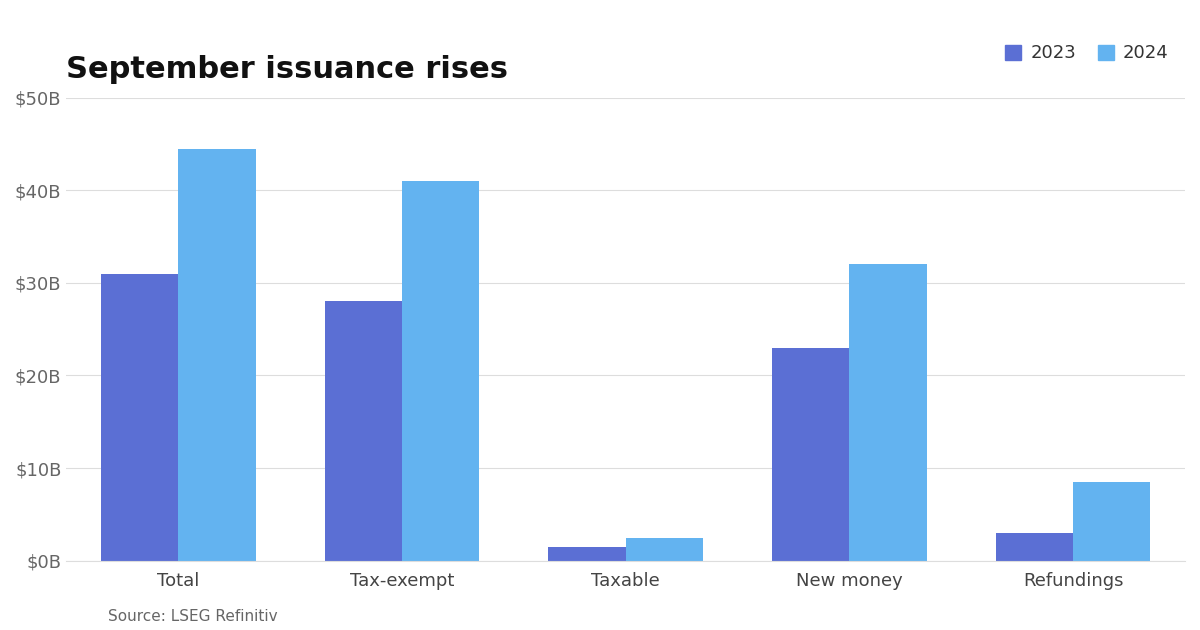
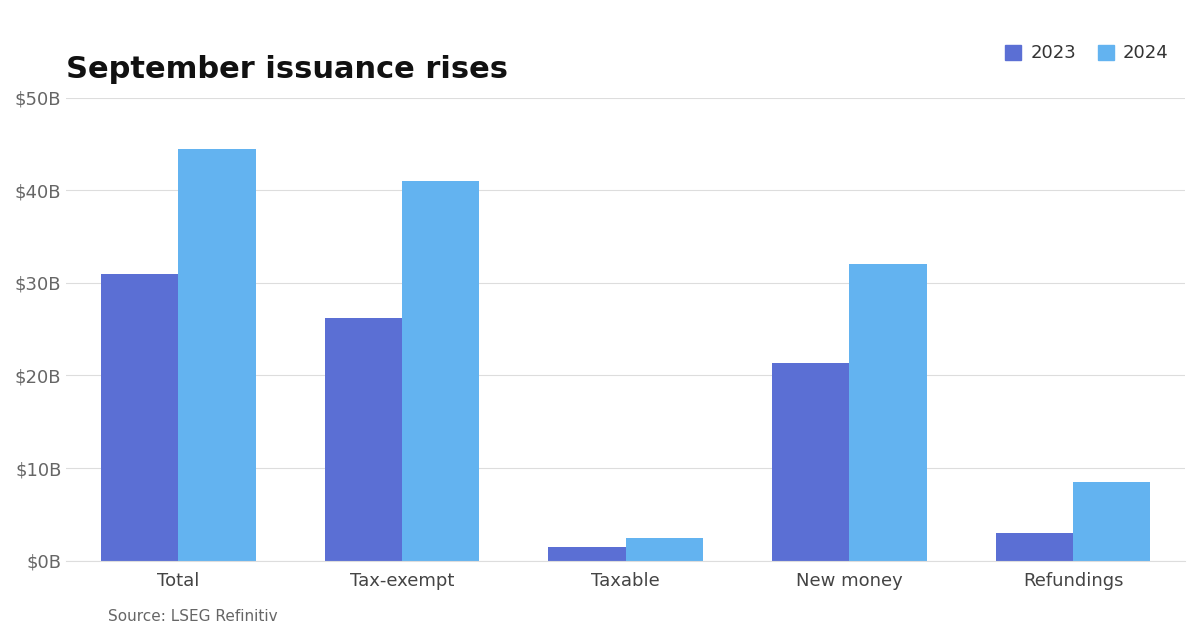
2023/Tax-exempt: $28.0B -> $26.2B
2023/New money: $23.0B -> $21.4B
